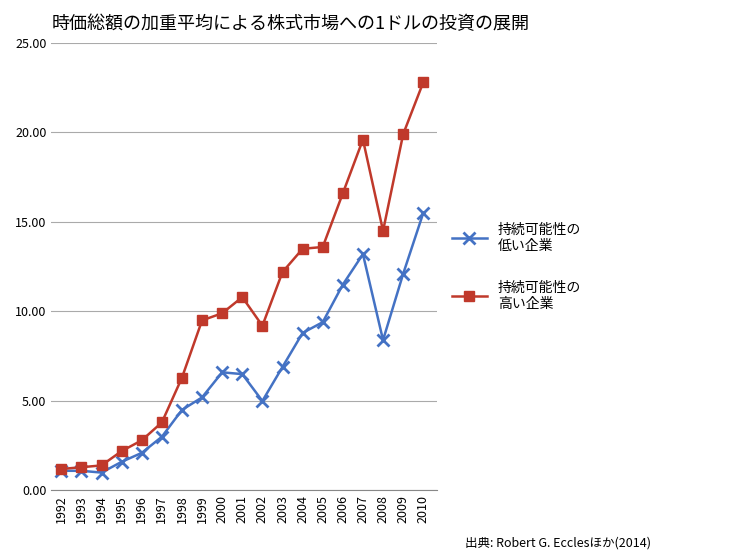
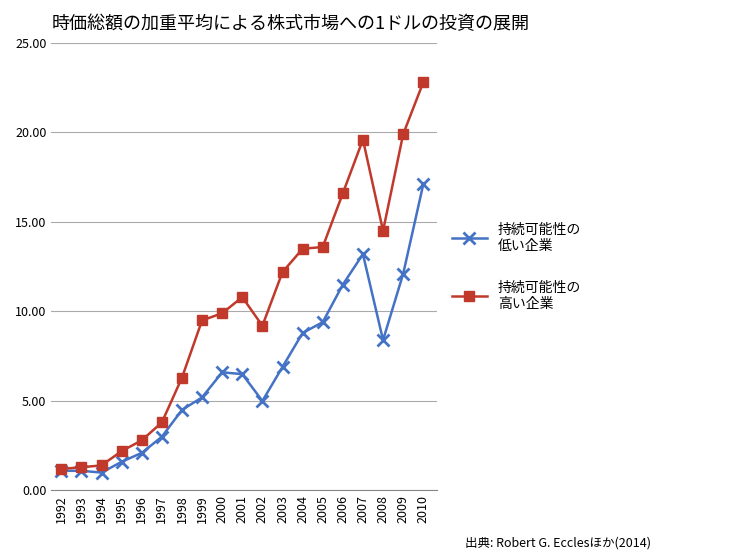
持続可能性の 低い企業/2010: 15.5 -> 17.1
